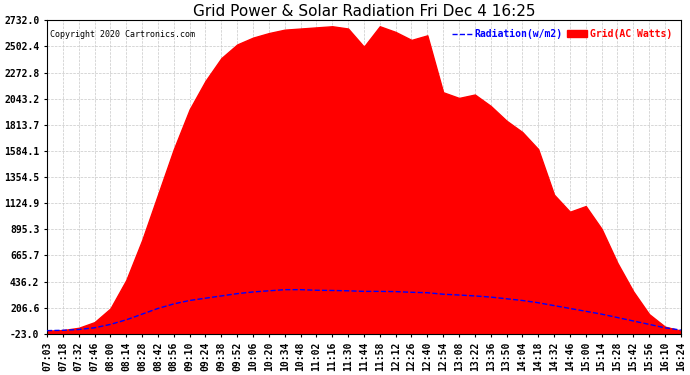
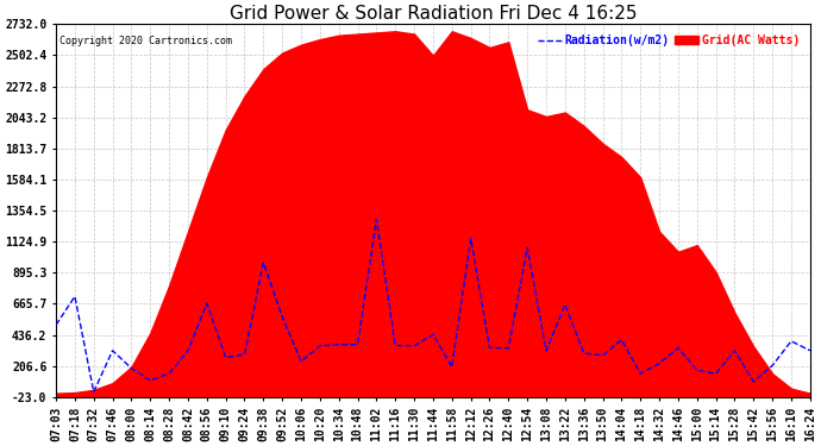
Radiation(w/m2)/07:03: 0 -> 510
Radiation(w/m2)/07:18: 10 -> 720
Radiation(w/m2)/07:46: 30 -> 320
Radiation(w/m2)/08:00: 60 -> 190
Radiation(w/m2)/08:42: 200 -> 320
Radiation(w/m2)/08:56: 240 -> 670
Radiation(w/m2)/09:38: 310 -> 970
Radiation(w/m2)/09:52: 330 -> 570
Radiation(w/m2)/10:06: 340 -> 240
Radiation(w/m2)/11:02: 360 -> 1290
Radiation(w/m2)/11:44: 350 -> 440
Radiation(w/m2)/11:58: 350 -> 200
Radiation(w/m2)/12:12: 350 -> 1150
Radiation(w/m2)/12:54: 320 -> 1080
Radiation(w/m2)/13:22: 310 -> 660
Radiation(w/m2)/14:04: 270 -> 400
Radiation(w/m2)/14:18: 250 -> 150
Radiation(w/m2)/14:46: 200 -> 340
Radiation(w/m2)/15:28: 120 -> 320
Radiation(w/m2)/15:56: 60 -> 210
Radiation(w/m2)/16:10: 30 -> 390
Radiation(w/m2)/16:24: 10 -> 320
